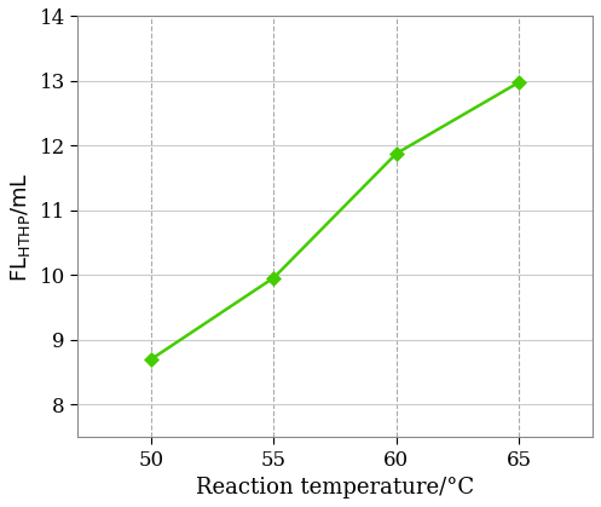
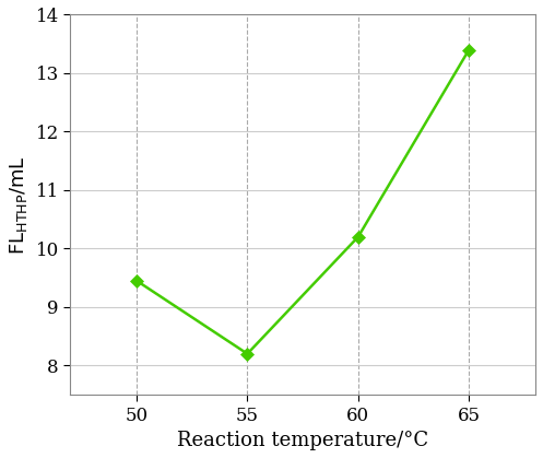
50: 8.70 -> 9.45
55: 9.96 -> 8.20
60: 11.88 -> 10.20
65: 12.98 -> 13.40
